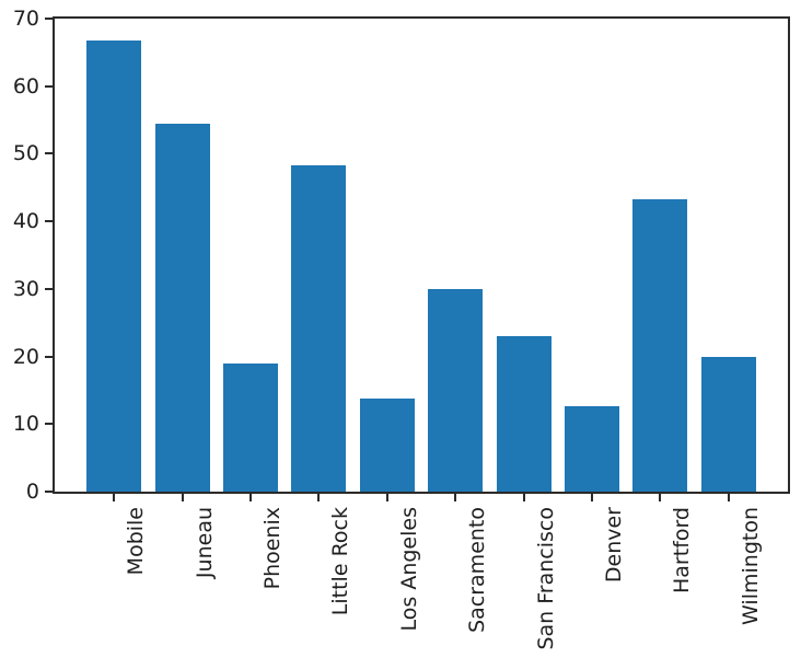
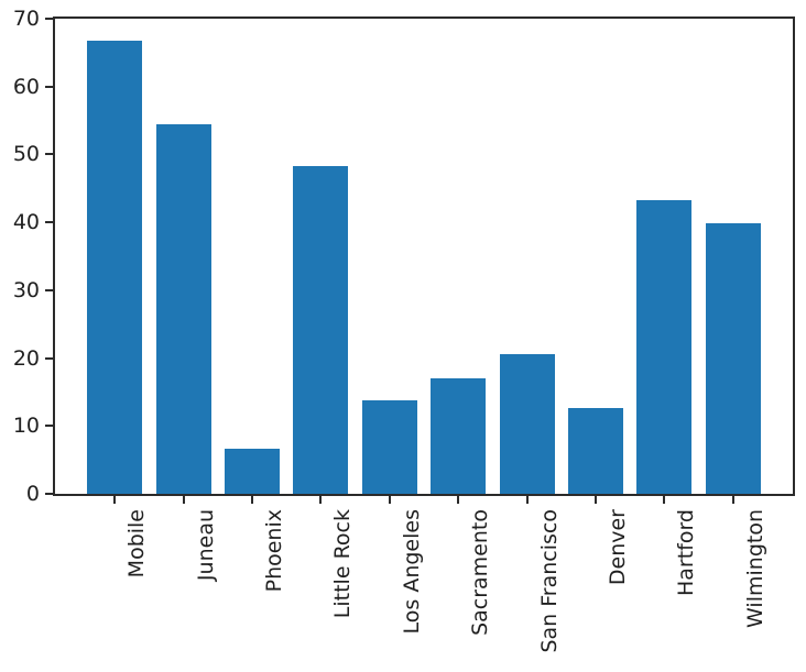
Phoenix: 19 -> 7
Sacramento: 30 -> 17
San Francisco: 23 -> 21
Wilmington: 20 -> 40
